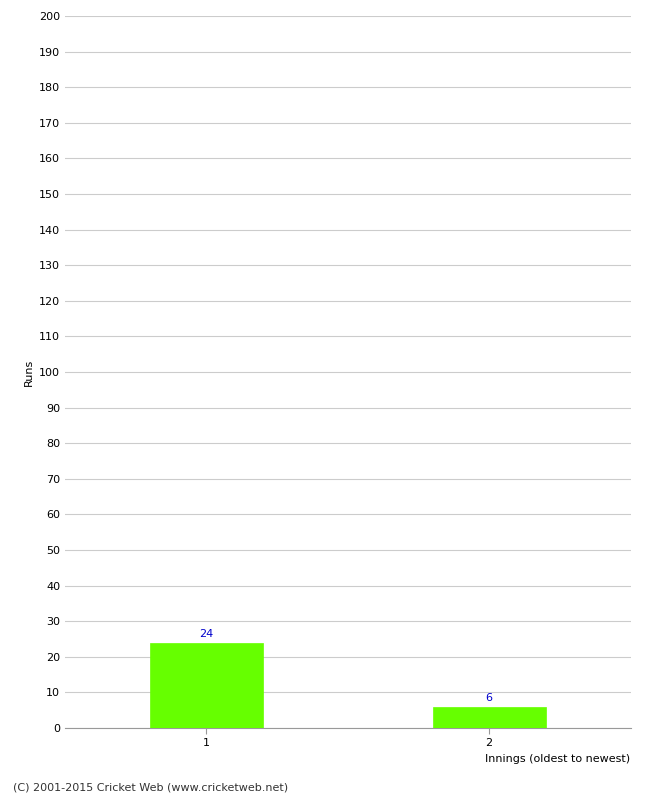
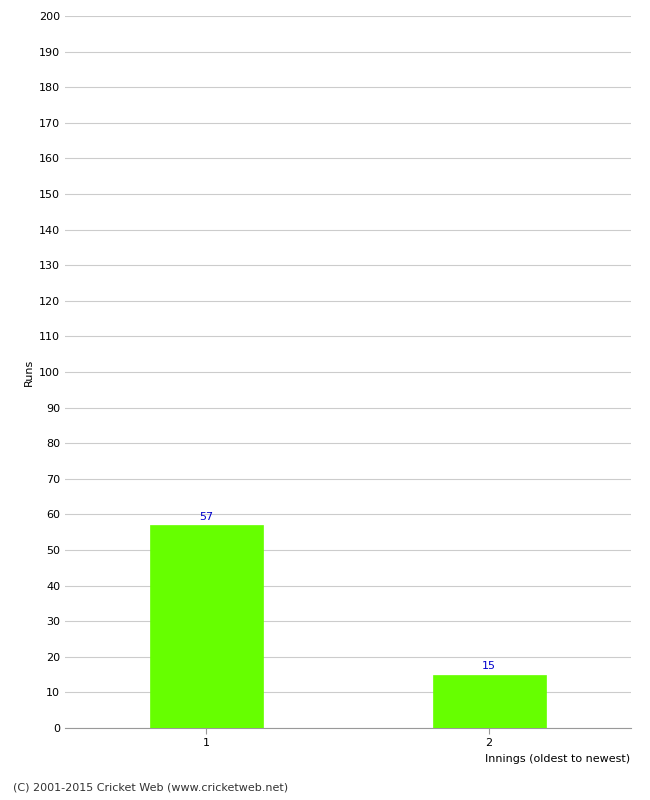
1: 24 -> 57
2: 6 -> 15
